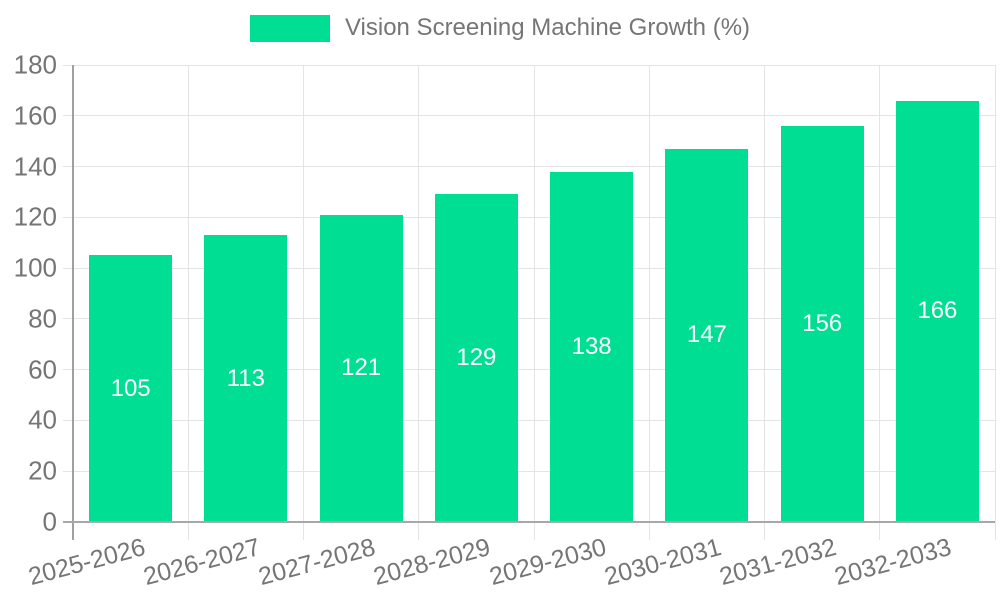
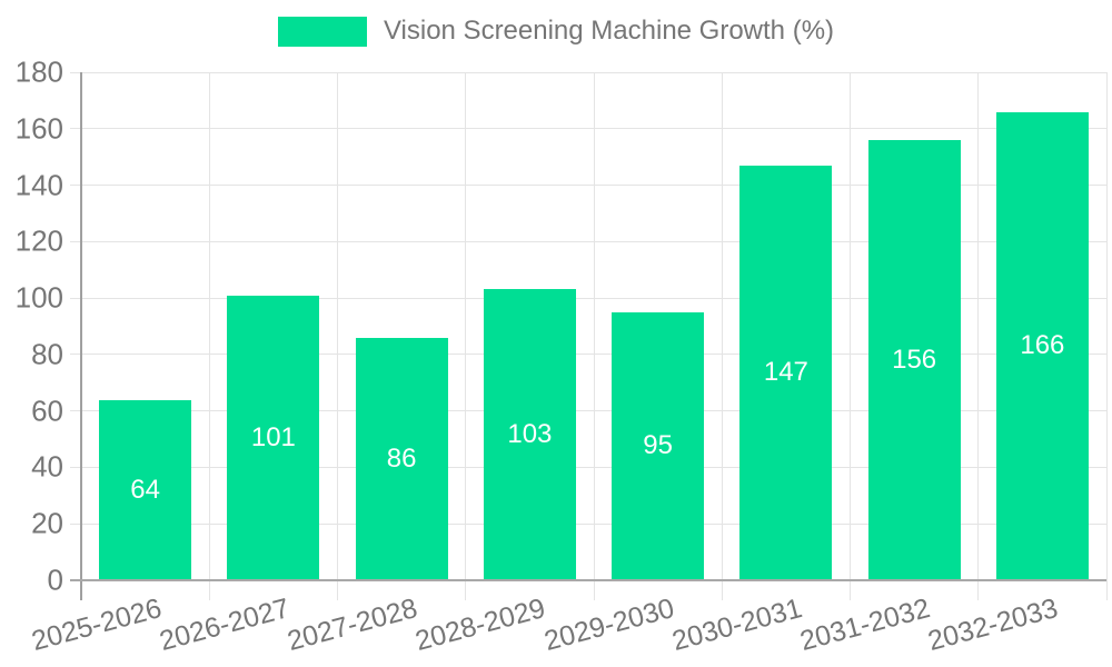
2025-2026: 105 -> 64
2026-2027: 113 -> 101
2027-2028: 121 -> 86
2028-2029: 129 -> 103
2029-2030: 138 -> 95
